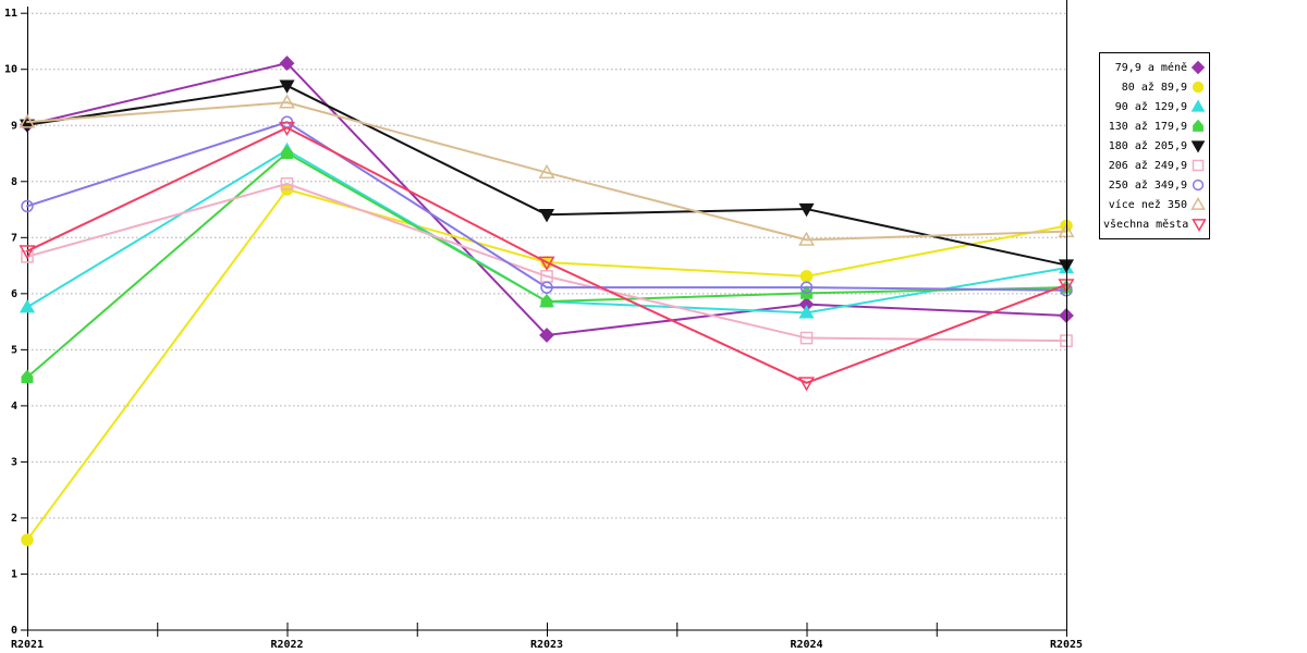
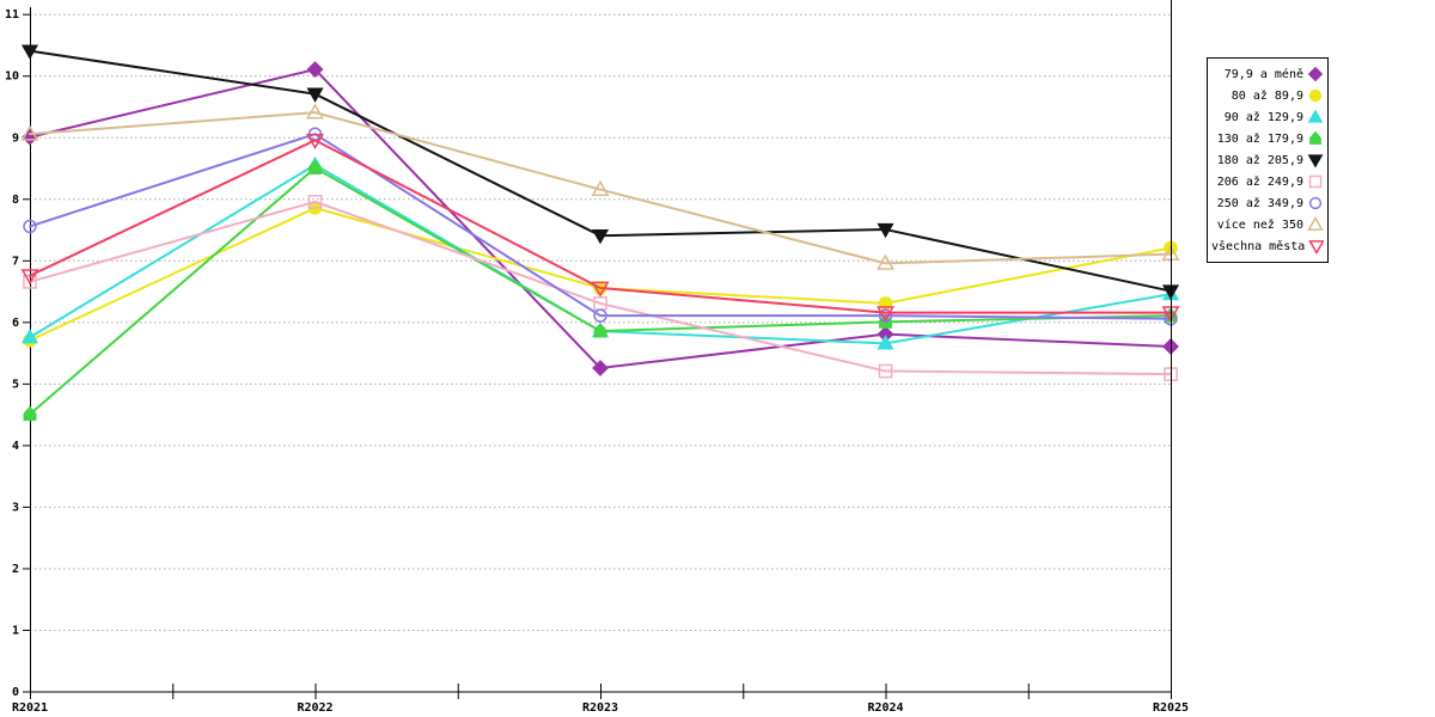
80 až 89,9/R2021: 1.6 -> 5.7
180 až 205,9/R2021: 9.0 -> 10.4
všechna města/R2024: 4.4 -> 6.2
